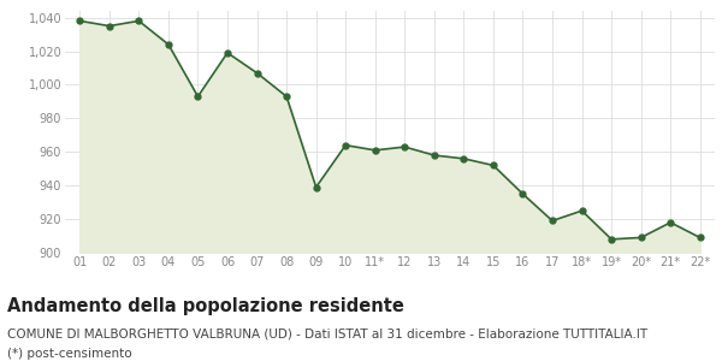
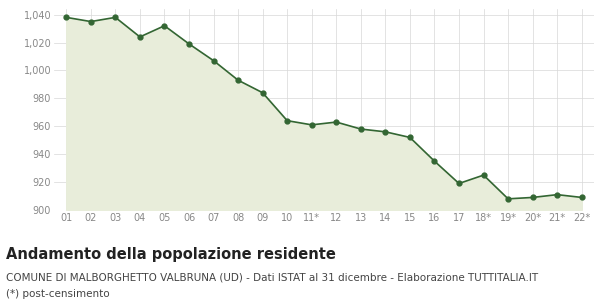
05: 993 -> 1,032
09: 939 -> 984
21*: 918 -> 911
